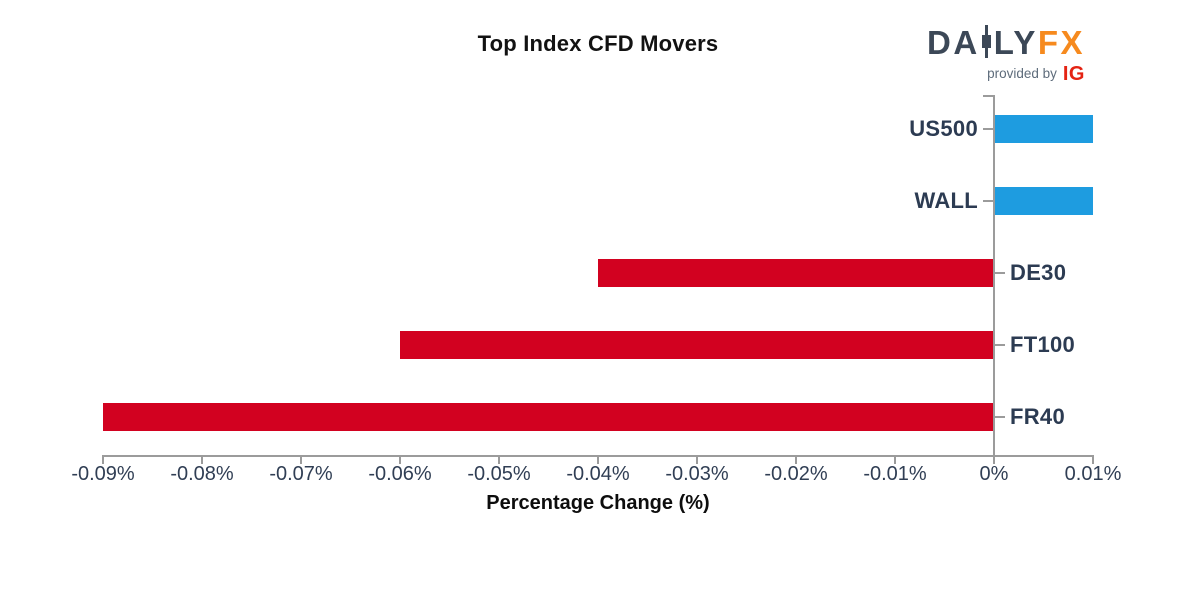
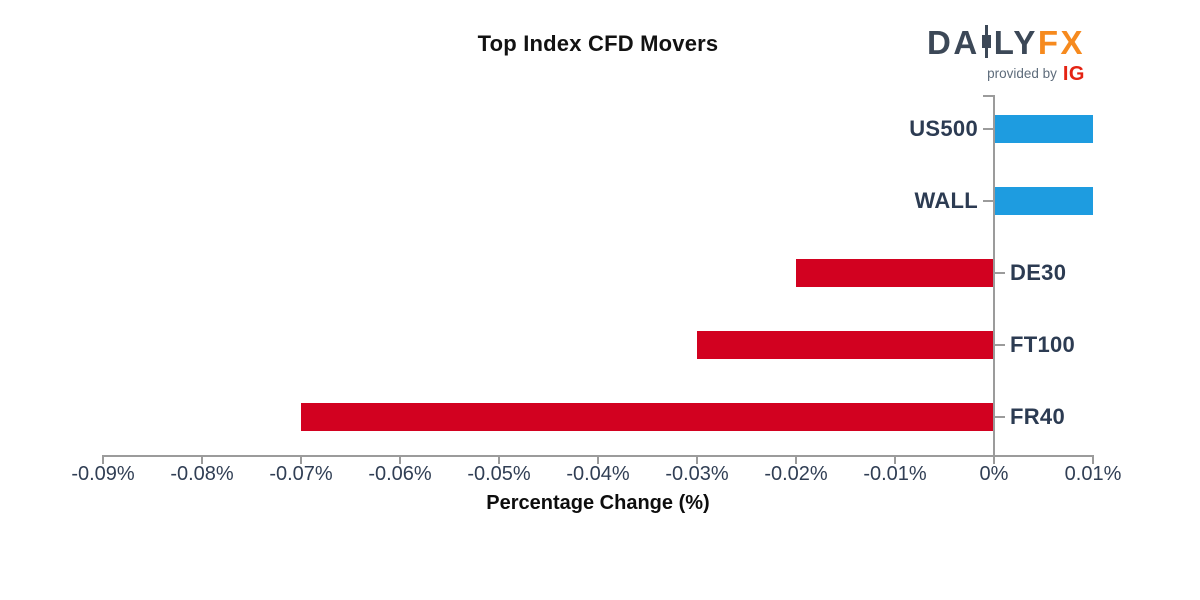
DE30: -0.04% -> -0.02%
FT100: -0.06% -> -0.03%
FR40: -0.09% -> -0.07%
